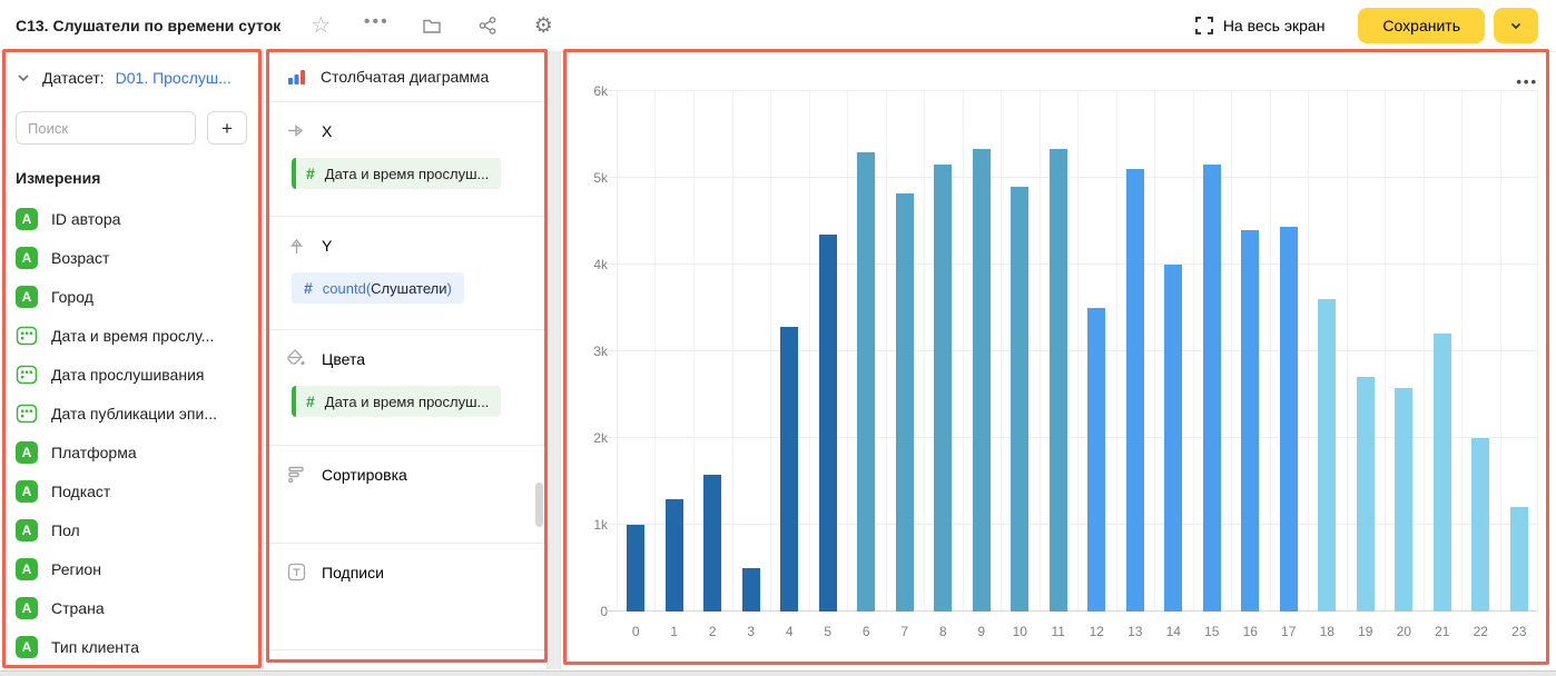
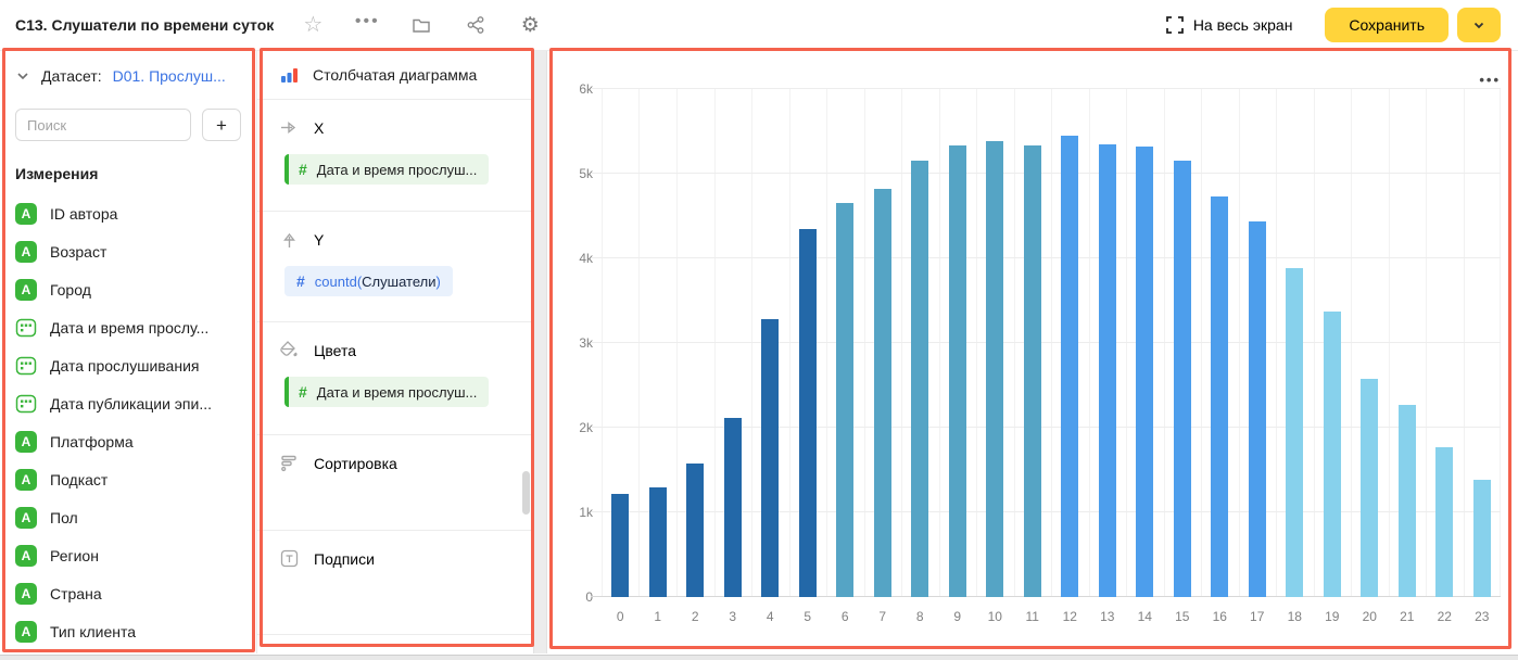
0: 1.0k -> 1.2k
3: 0.5k -> 2.1k
6: 5.3k -> 4.6k
10: 4.9k -> 5.4k
12: 3.5k -> 5.4k
13: 5.1k -> 5.3k
14: 4.0k -> 5.3k
16: 4.4k -> 4.7k
18: 3.6k -> 3.9k
19: 2.7k -> 3.4k
21: 3.2k -> 2.3k
22: 2.0k -> 1.8k
23: 1.2k -> 1.4k
